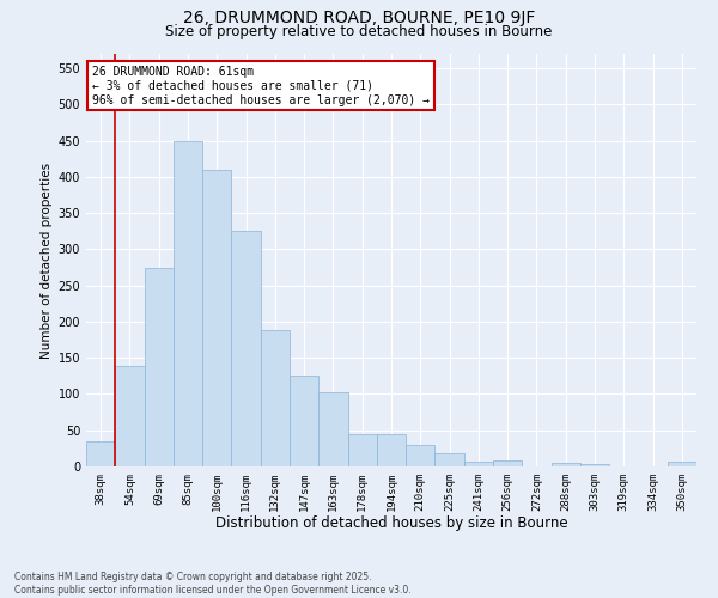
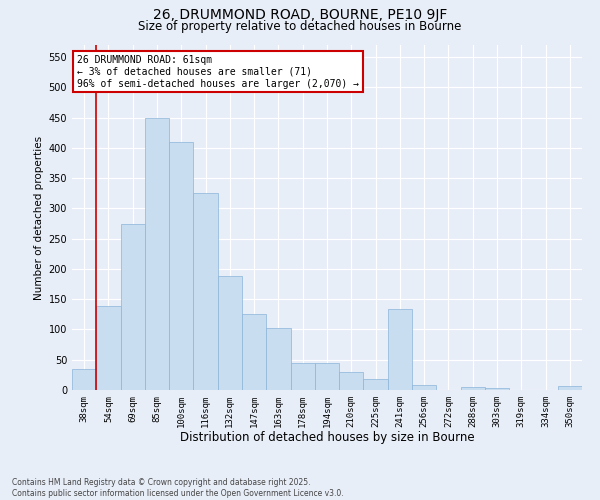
241sqm: 7 -> 134
